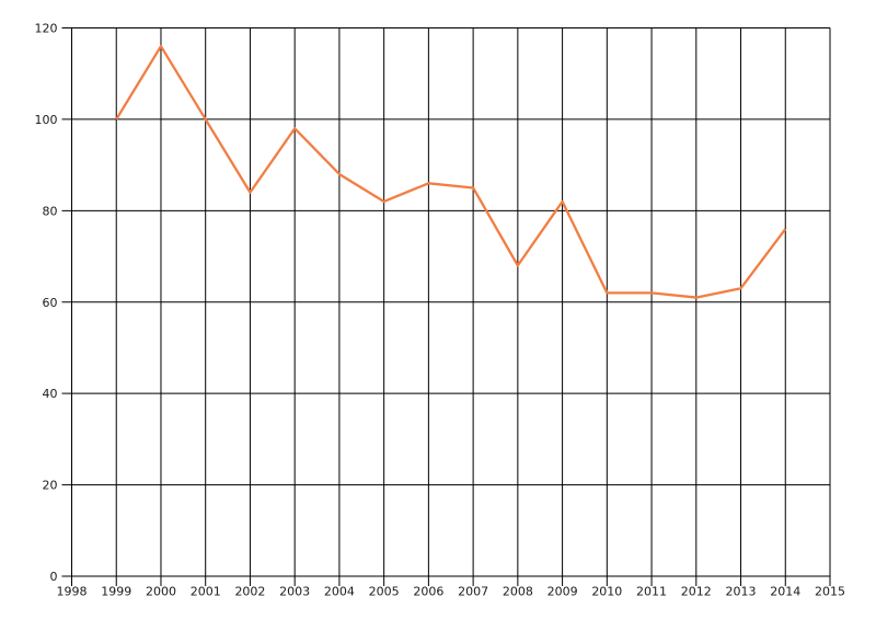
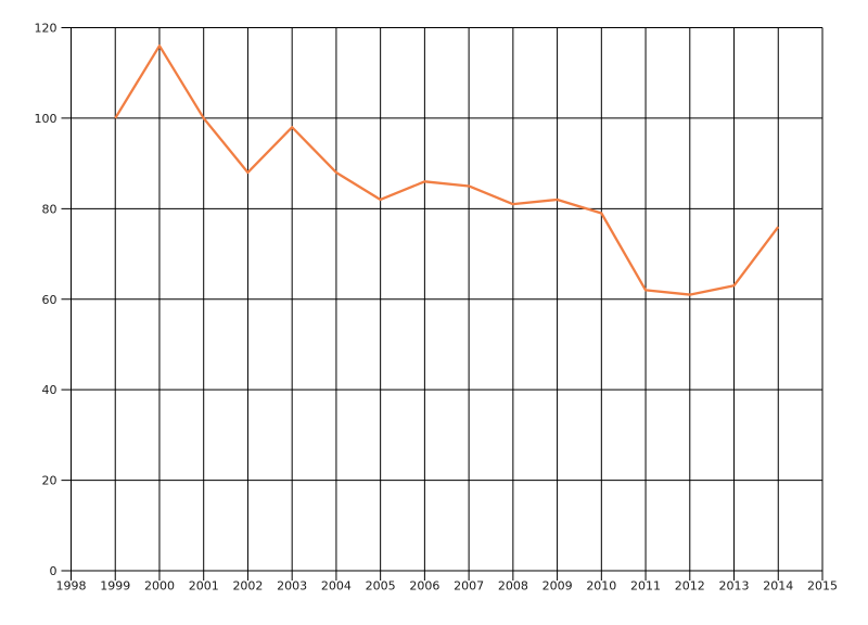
2002: 84 -> 88
2008: 68 -> 81
2010: 62 -> 79
